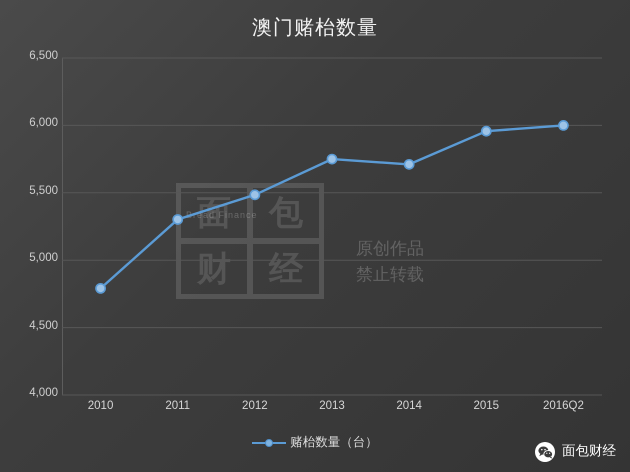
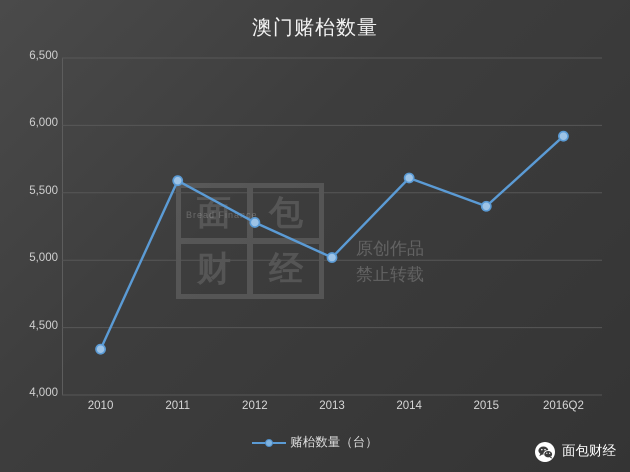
2010: 4790 -> 4340
2011: 5300 -> 5590
2012: 5480 -> 5280
2013: 5750 -> 5020
2014: 5710 -> 5610
2015: 5960 -> 5400
2016Q2: 6000 -> 5920
